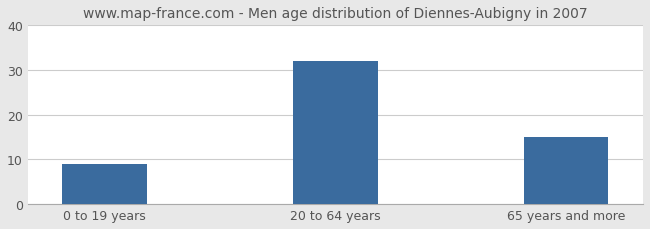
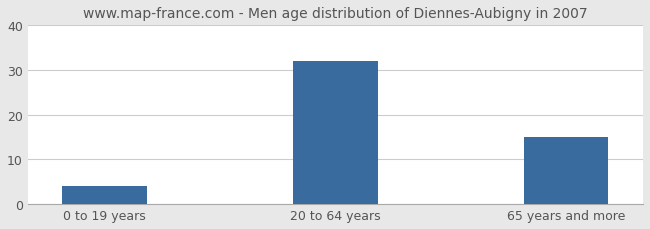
0 to 19 years: 9 -> 4
